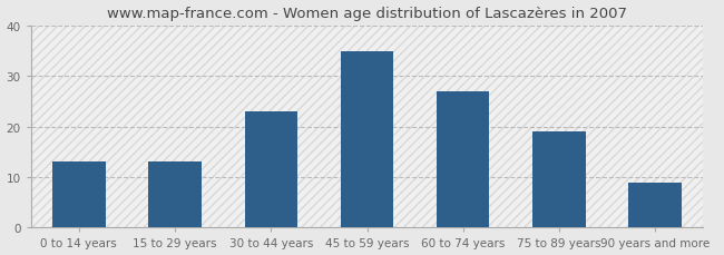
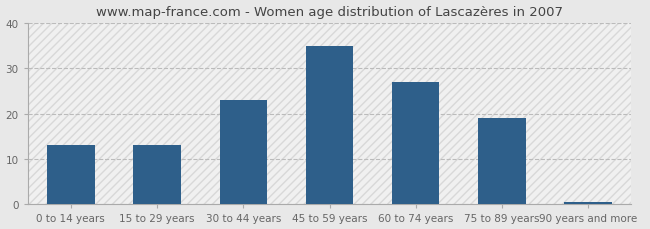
90 years and more: 9.0 -> 0.5
